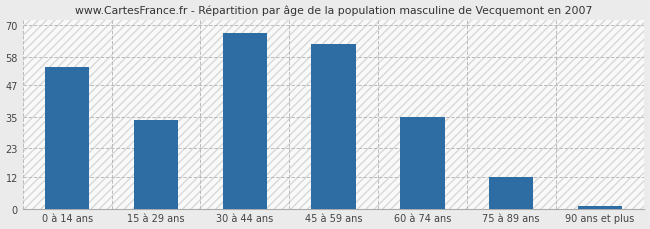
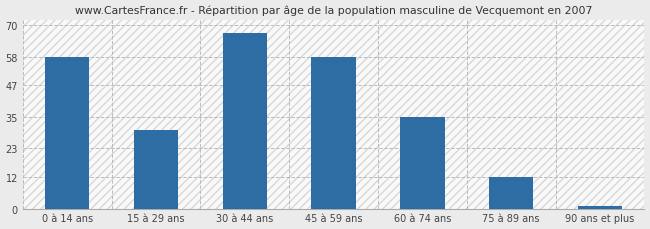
0 à 14 ans: 54 -> 58
15 à 29 ans: 34 -> 30
45 à 59 ans: 63 -> 58
